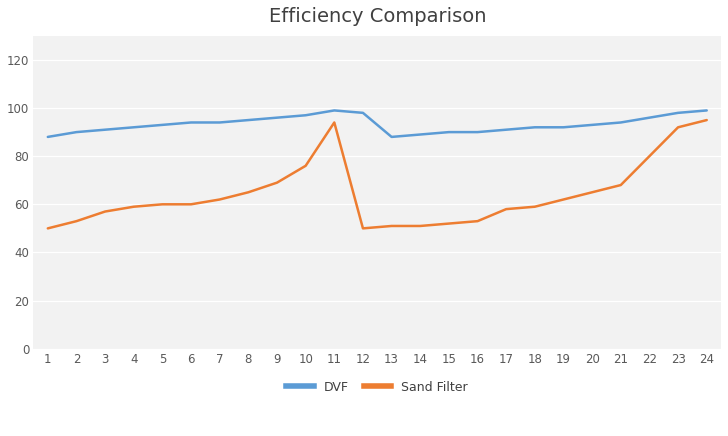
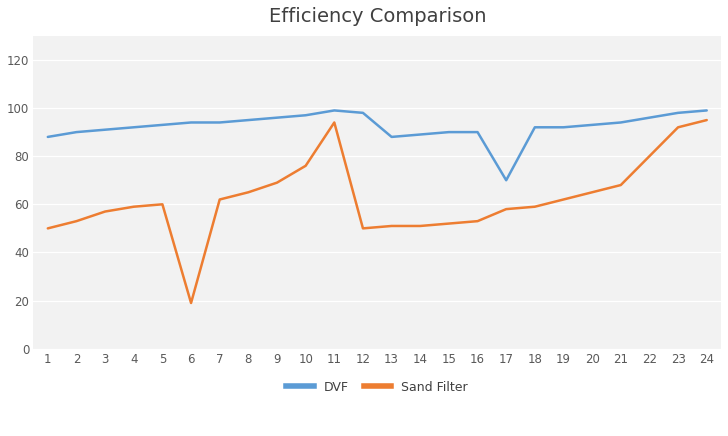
Sand Filter/6: 60 -> 19
DVF/17: 91 -> 70
